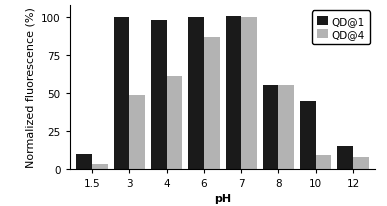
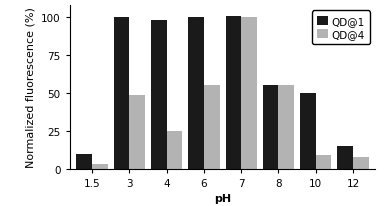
QD@4/4: 61 -> 25
QD@4/6: 87 -> 55
QD@1/10: 45 -> 50
